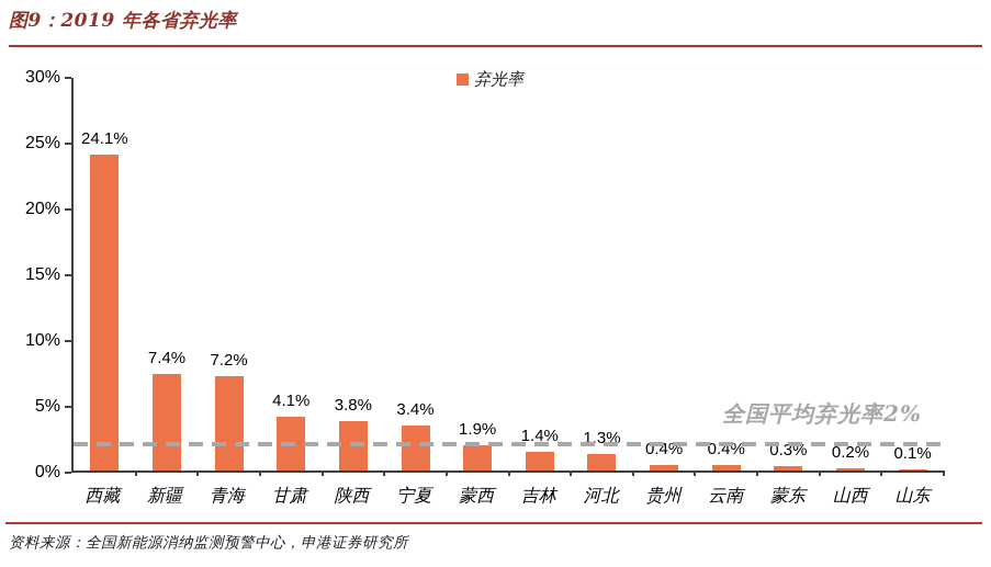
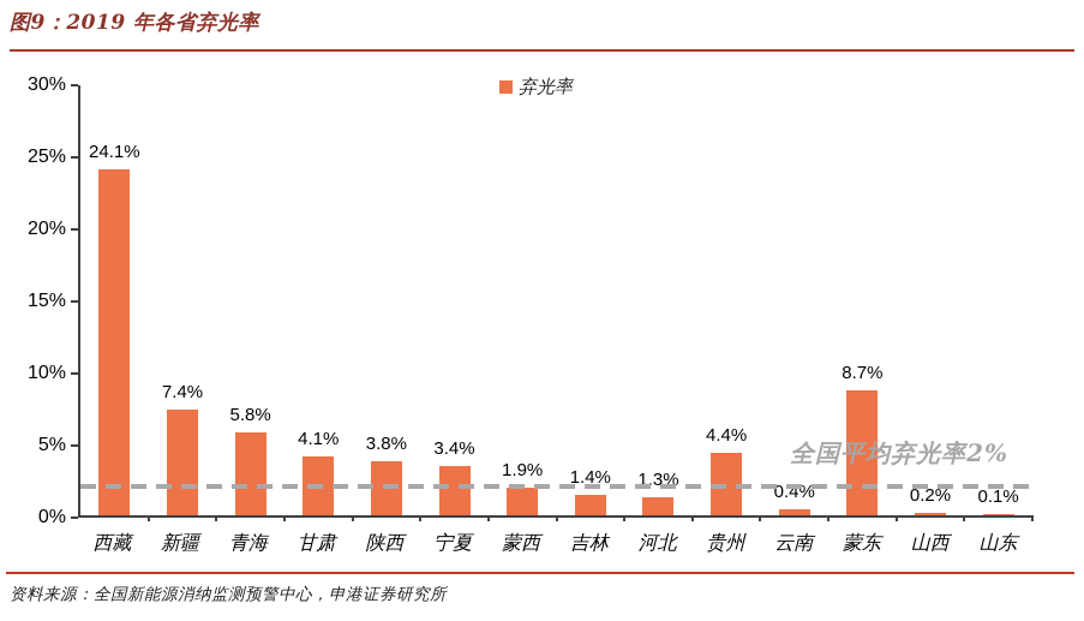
青海: 7.2% -> 5.8%
贵州: 0.4% -> 4.4%
蒙东: 0.3% -> 8.7%
